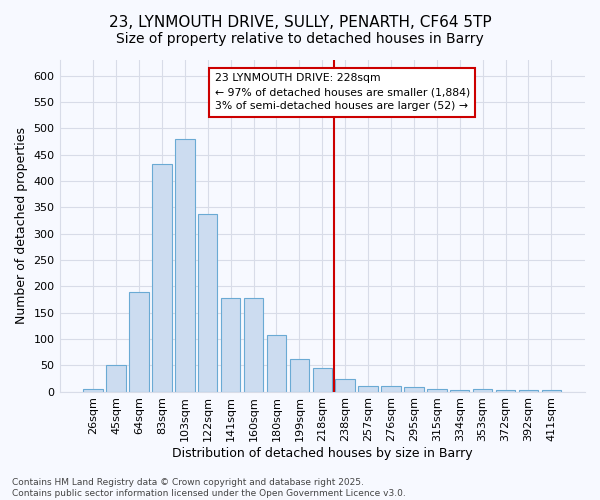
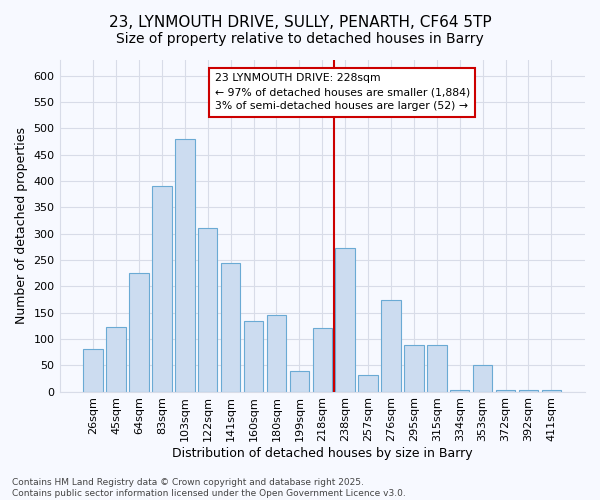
26sqm: 5 -> 80
45sqm: 50 -> 122
64sqm: 190 -> 226
83sqm: 432 -> 390
122sqm: 338 -> 310
141sqm: 178 -> 244
160sqm: 178 -> 134
180sqm: 108 -> 146
199sqm: 62 -> 40
218sqm: 45 -> 120
238sqm: 24 -> 272
257sqm: 11 -> 32
276sqm: 11 -> 174
295sqm: 8 -> 88
315sqm: 5 -> 88
353sqm: 5 -> 50
